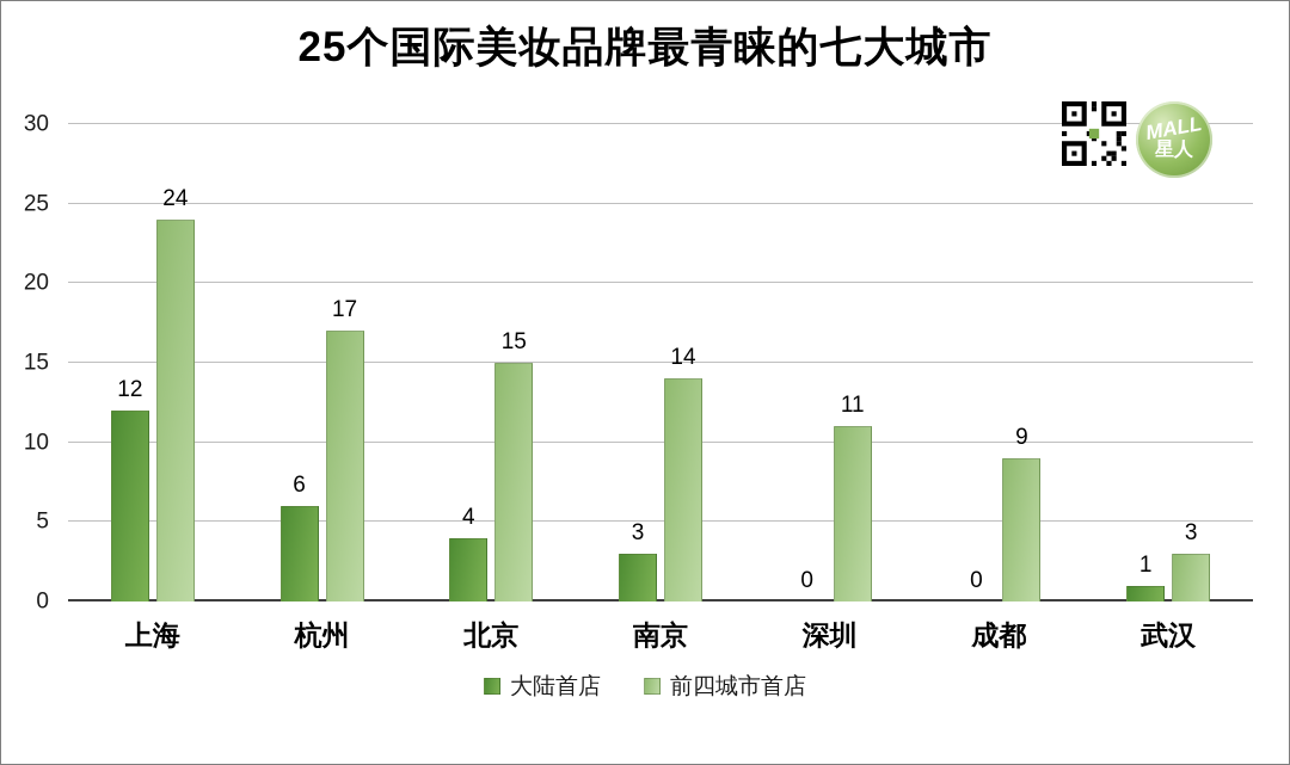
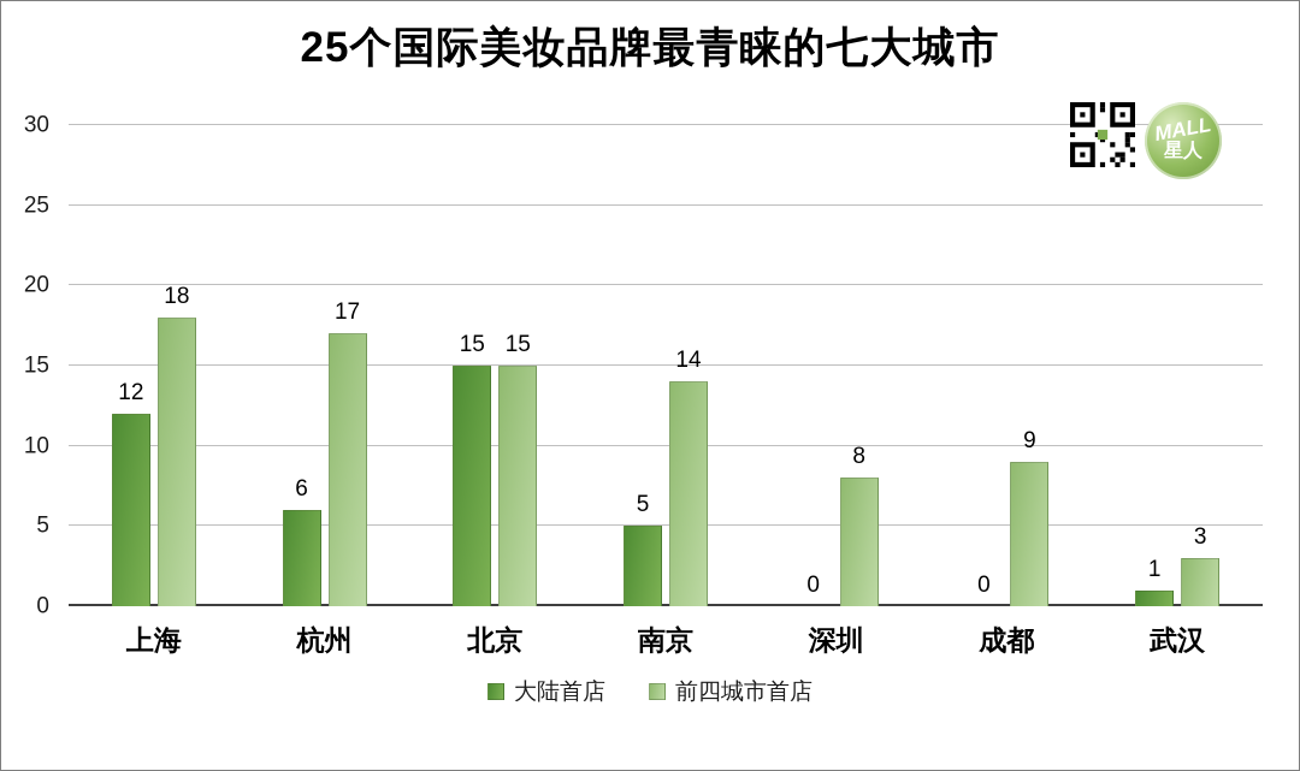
前四城市首店/上海: 24 -> 18
大陆首店/北京: 4 -> 15
大陆首店/南京: 3 -> 5
前四城市首店/深圳: 11 -> 8
